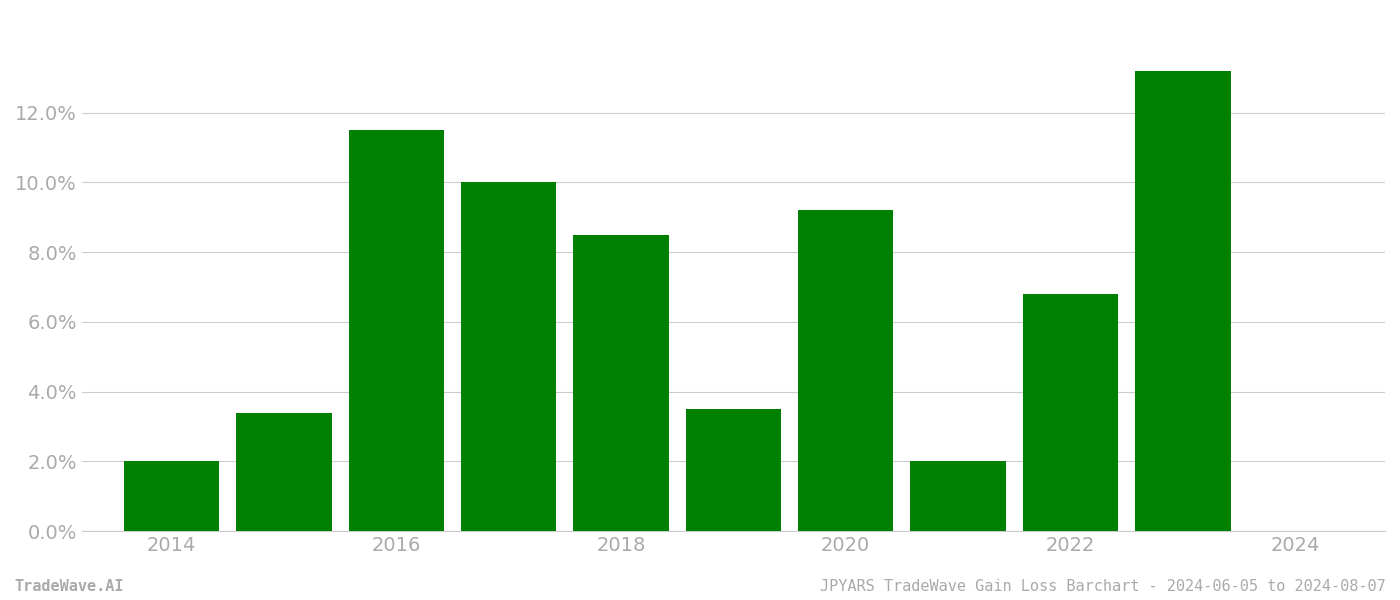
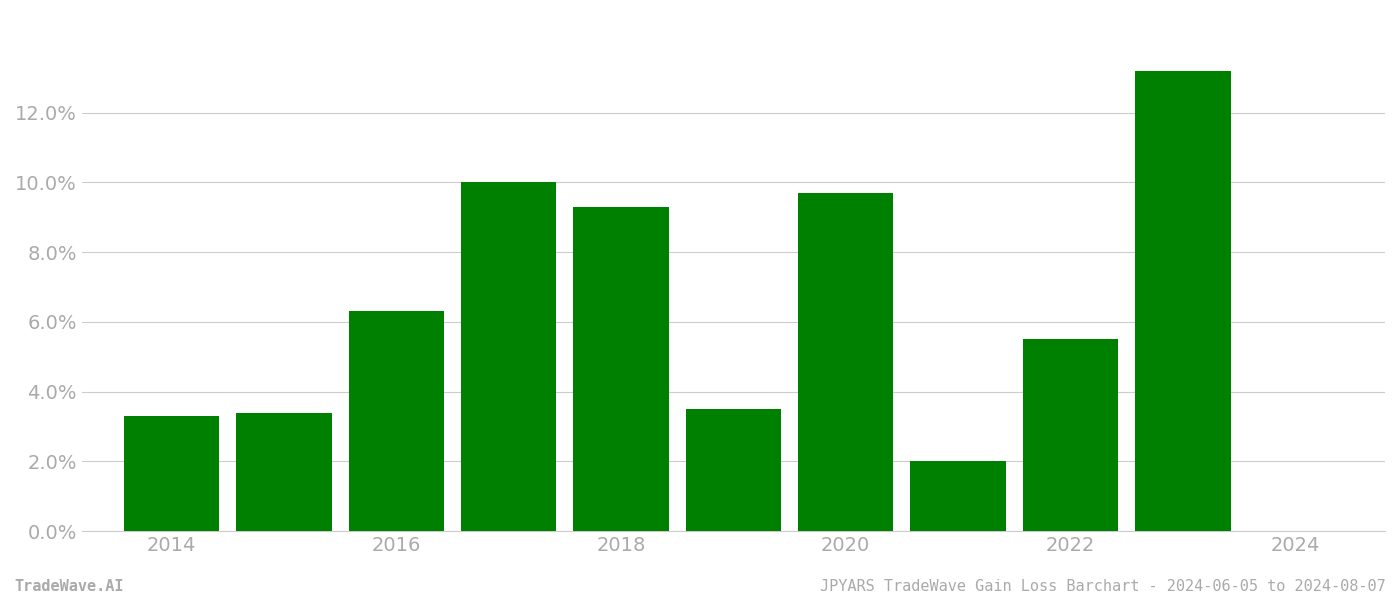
2014: 2.0% -> 3.3%
2016: 11.5% -> 6.3%
2018: 8.5% -> 9.3%
2020: 9.2% -> 9.7%
2022: 6.8% -> 5.5%
